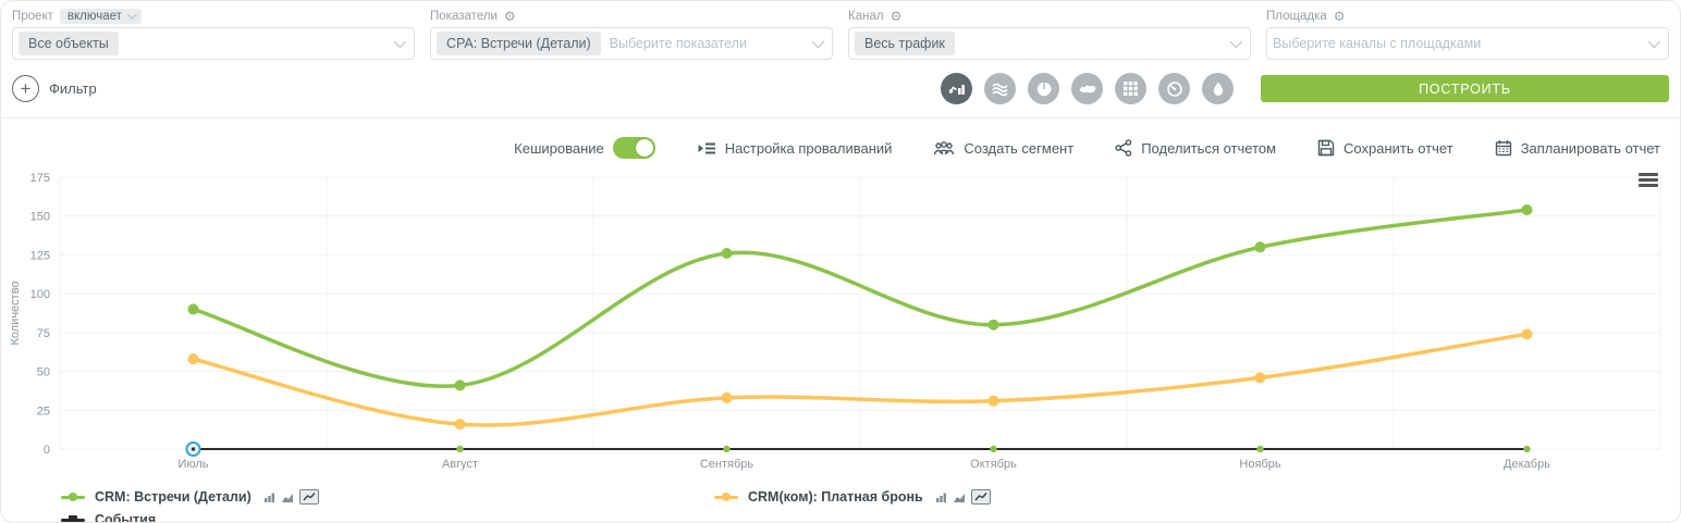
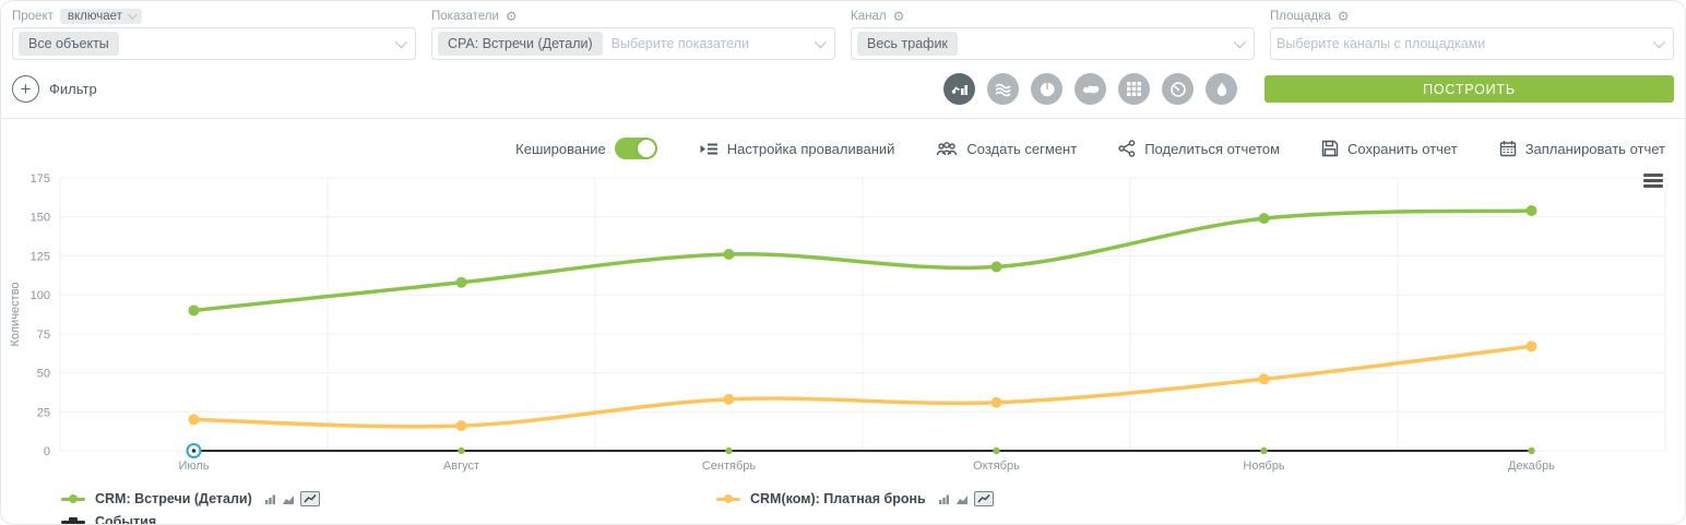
CRM(ком): Платная бронь/Июль: 58 -> 20
CRM: Встречи (Детали)/Август: 41 -> 108
CRM: Встречи (Детали)/Октябрь: 80 -> 118
CRM: Встречи (Детали)/Ноябрь: 130 -> 149
CRM(ком): Платная бронь/Декабрь: 74 -> 67
